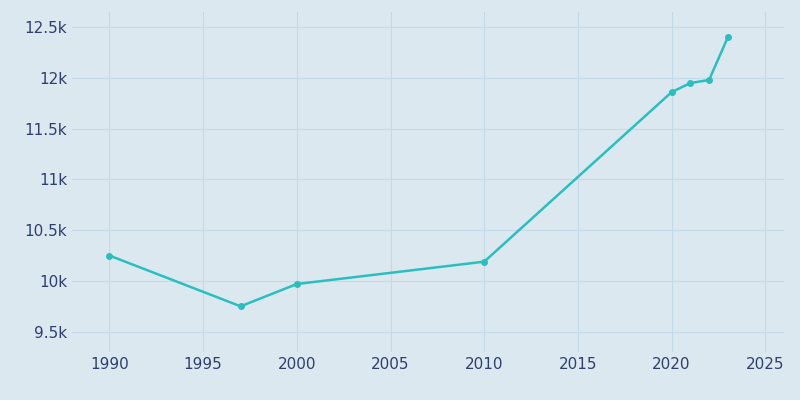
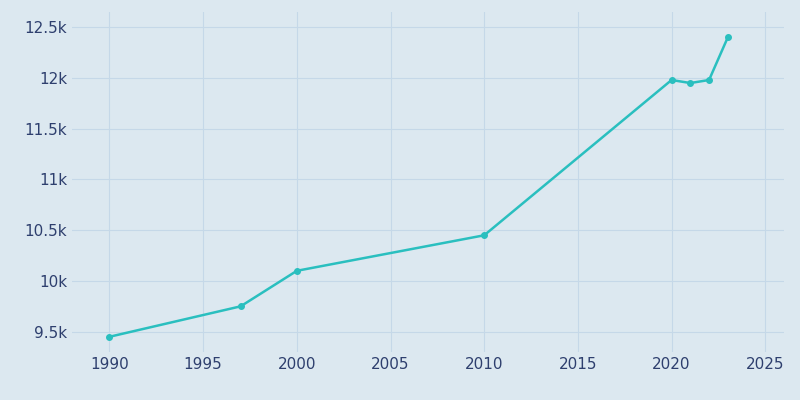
1990: 10.25k -> 9.45k
2000: 9.97k -> 10.10k
2010: 10.19k -> 10.45k
2020: 11.86k -> 11.98k
